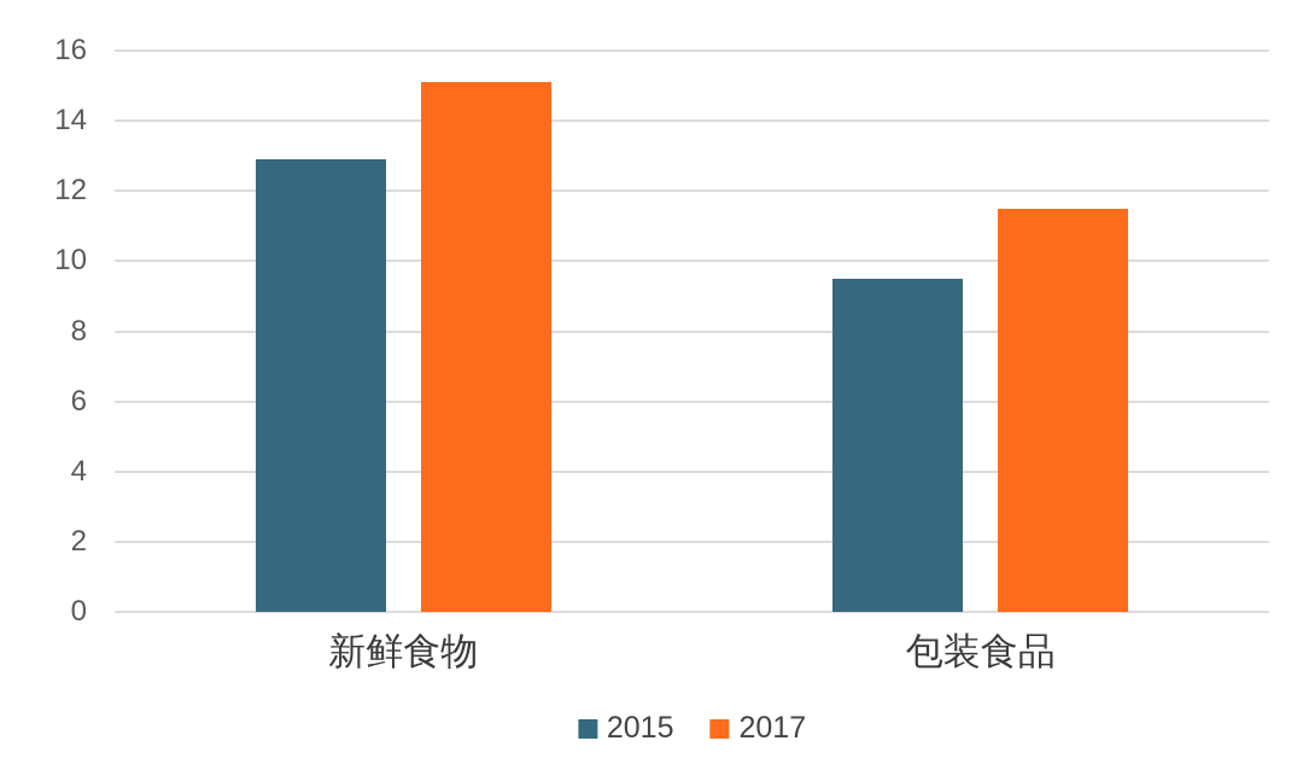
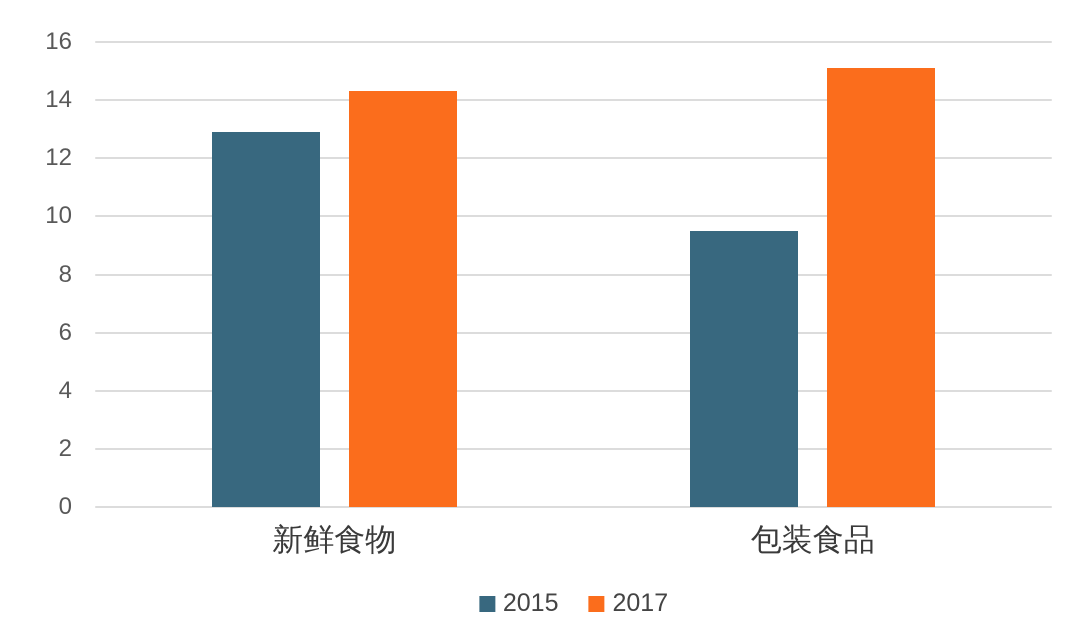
2017/新鲜食物: 15.1 -> 14.3
2017/包装食品: 11.5 -> 15.1
